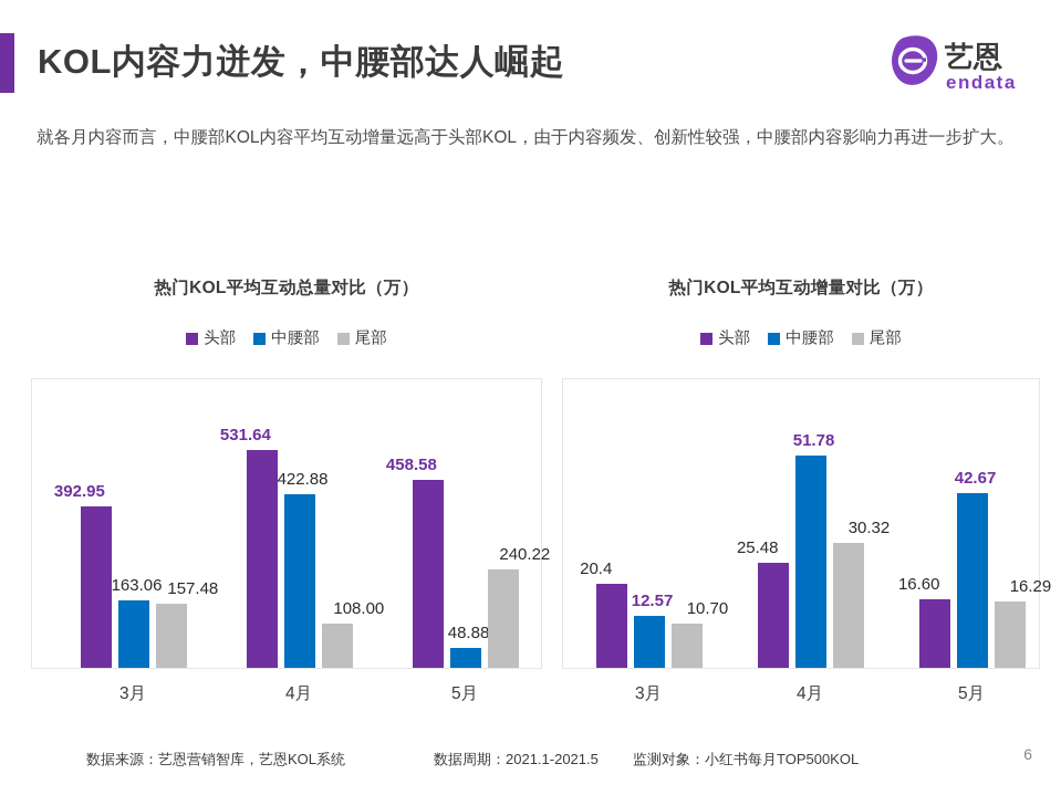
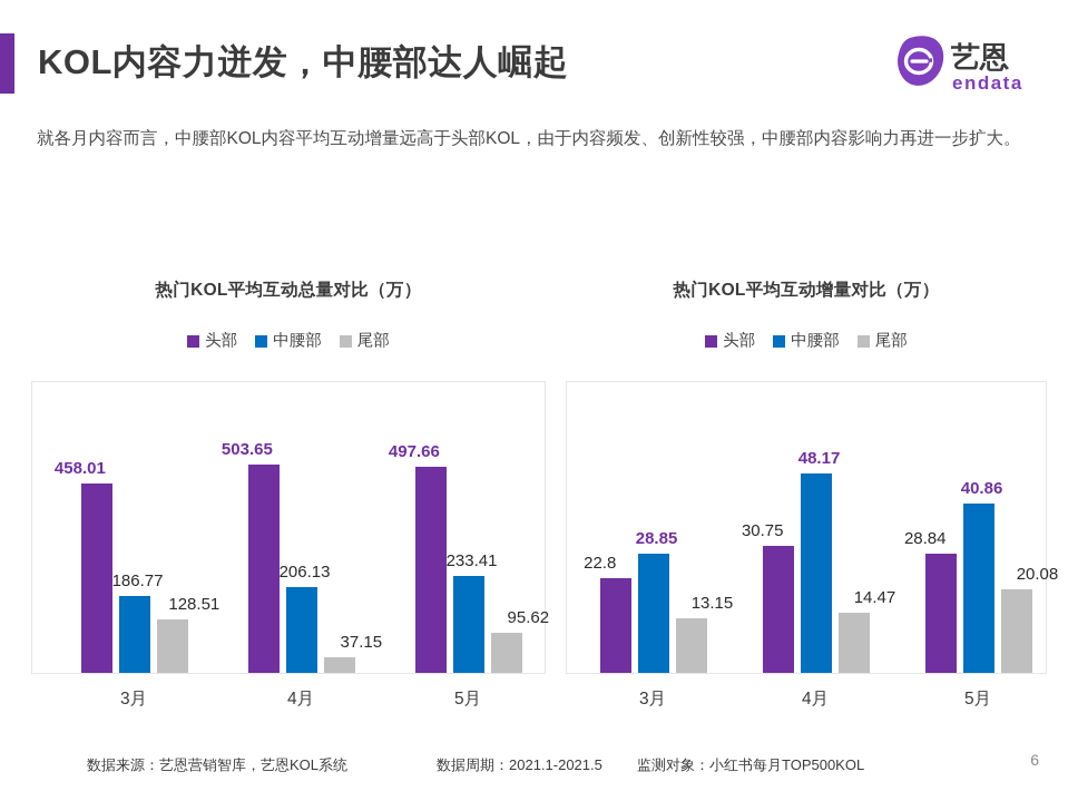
热门KOL平均互动总量对比（万）/头部/3月: 392.95 -> 458.01
热门KOL平均互动总量对比（万）/中腰部/3月: 163.06 -> 186.77
热门KOL平均互动总量对比（万）/尾部/3月: 157.48 -> 128.51
热门KOL平均互动总量对比（万）/头部/4月: 531.64 -> 503.65
热门KOL平均互动总量对比（万）/中腰部/4月: 422.88 -> 206.13
热门KOL平均互动总量对比（万）/尾部/4月: 108.00 -> 37.15
热门KOL平均互动总量对比（万）/头部/5月: 458.58 -> 497.66
热门KOL平均互动总量对比（万）/中腰部/5月: 48.88 -> 233.41
热门KOL平均互动总量对比（万）/尾部/5月: 240.22 -> 95.62
热门KOL平均互动增量对比（万）/头部/3月: 20.4 -> 22.8
热门KOL平均互动增量对比（万）/中腰部/3月: 12.57 -> 28.85
热门KOL平均互动增量对比（万）/尾部/3月: 10.70 -> 13.15
热门KOL平均互动增量对比（万）/头部/4月: 25.48 -> 30.75
热门KOL平均互动增量对比（万）/中腰部/4月: 51.78 -> 48.17
热门KOL平均互动增量对比（万）/尾部/4月: 30.32 -> 14.47
热门KOL平均互动增量对比（万）/头部/5月: 16.60 -> 28.84
热门KOL平均互动增量对比（万）/中腰部/5月: 42.67 -> 40.86
热门KOL平均互动增量对比（万）/尾部/5月: 16.29 -> 20.08
